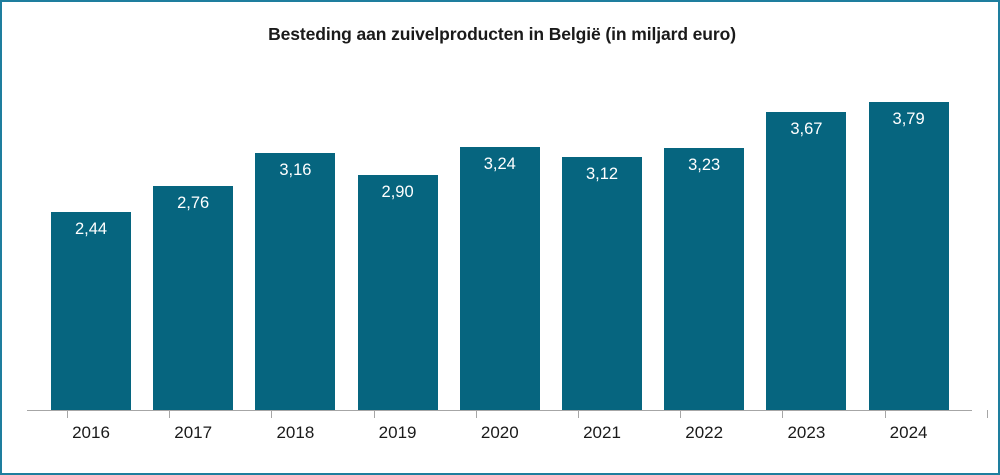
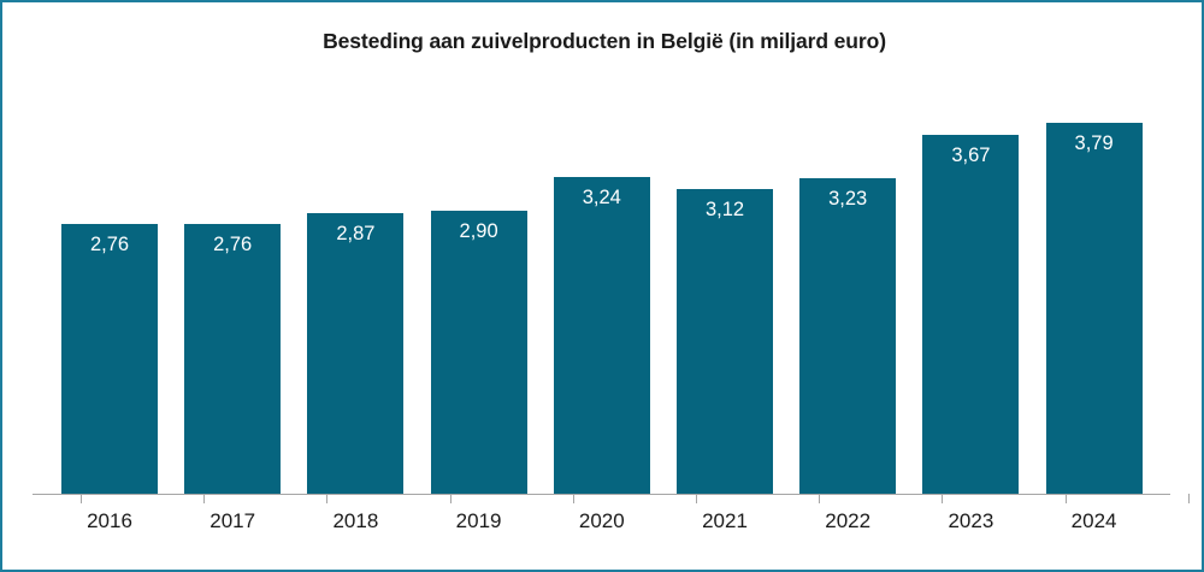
2016: 2,44 -> 2,76
2018: 3,16 -> 2,87
